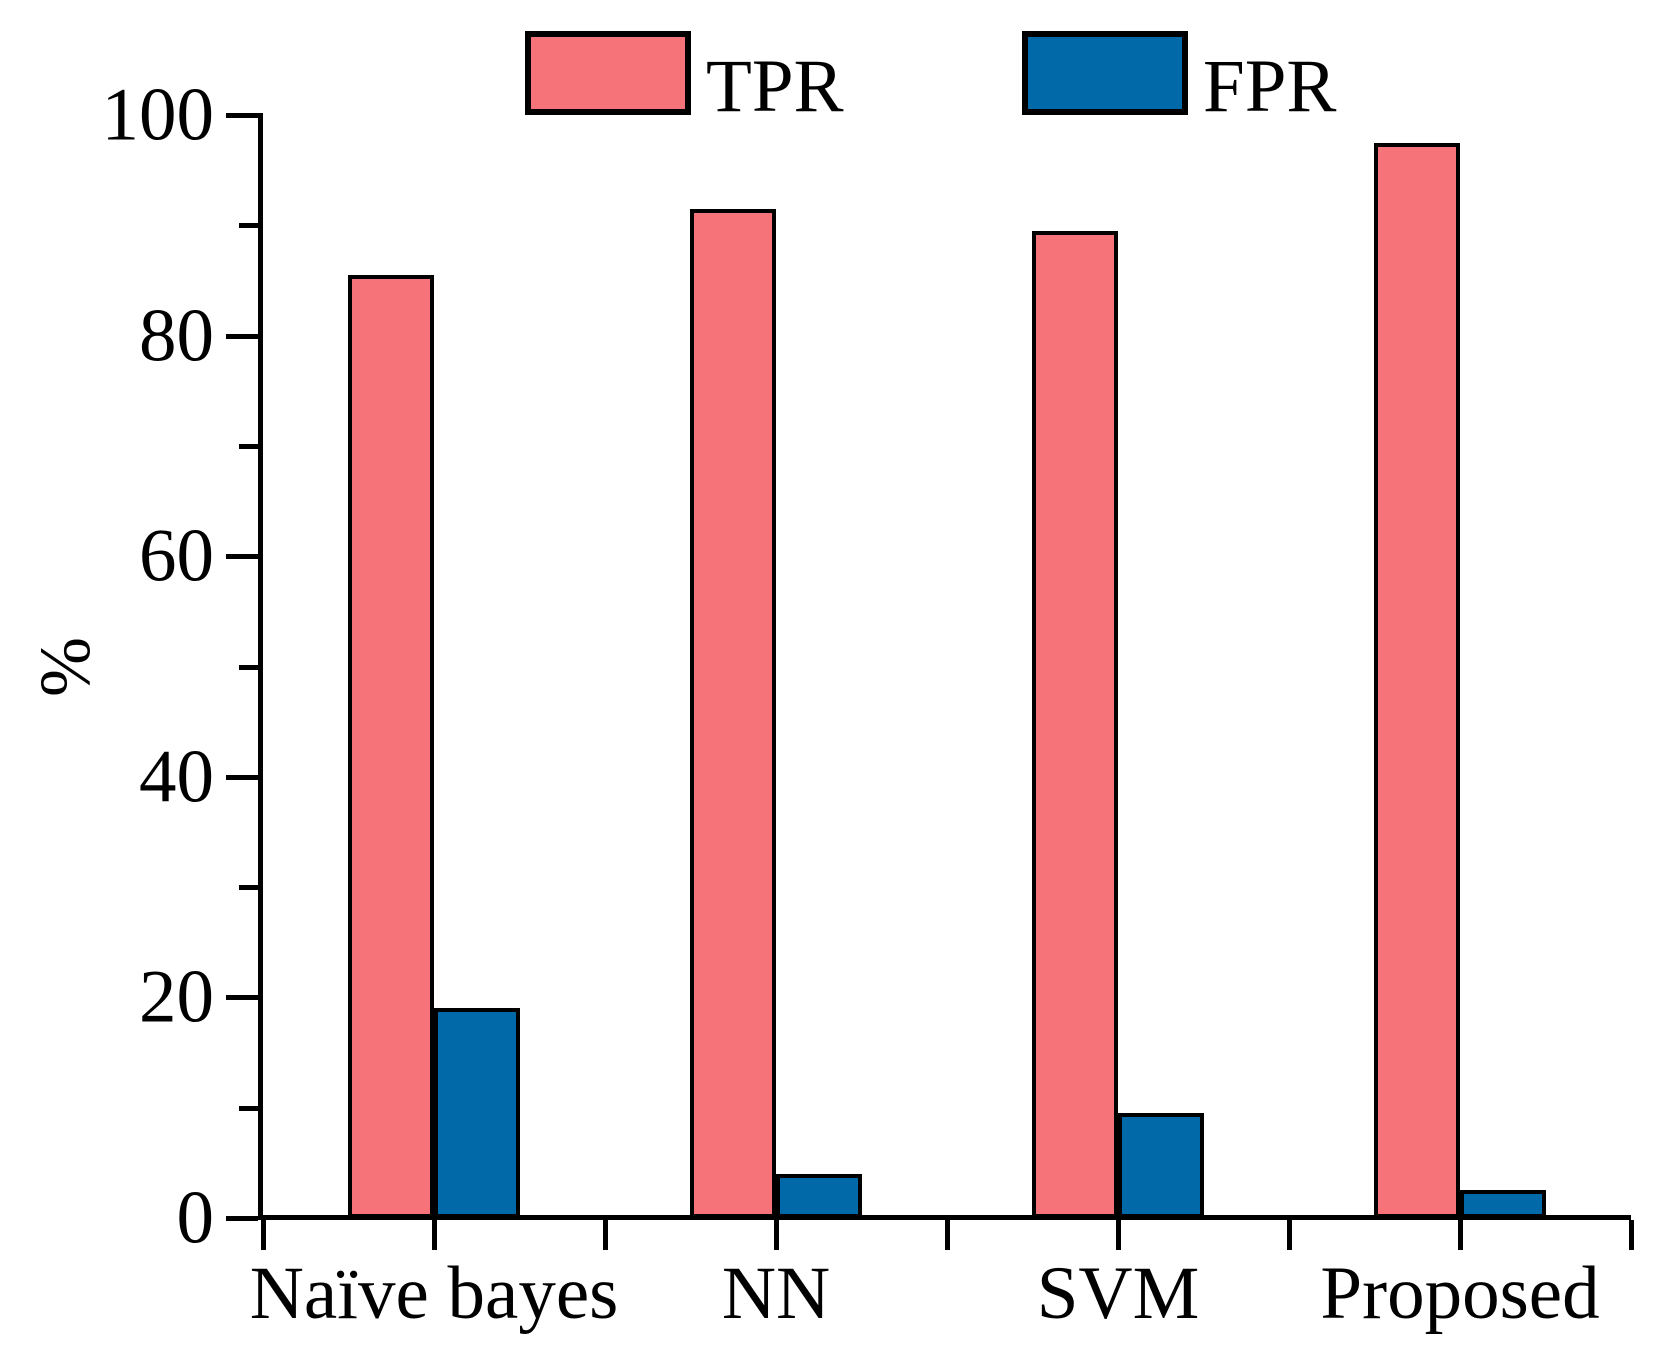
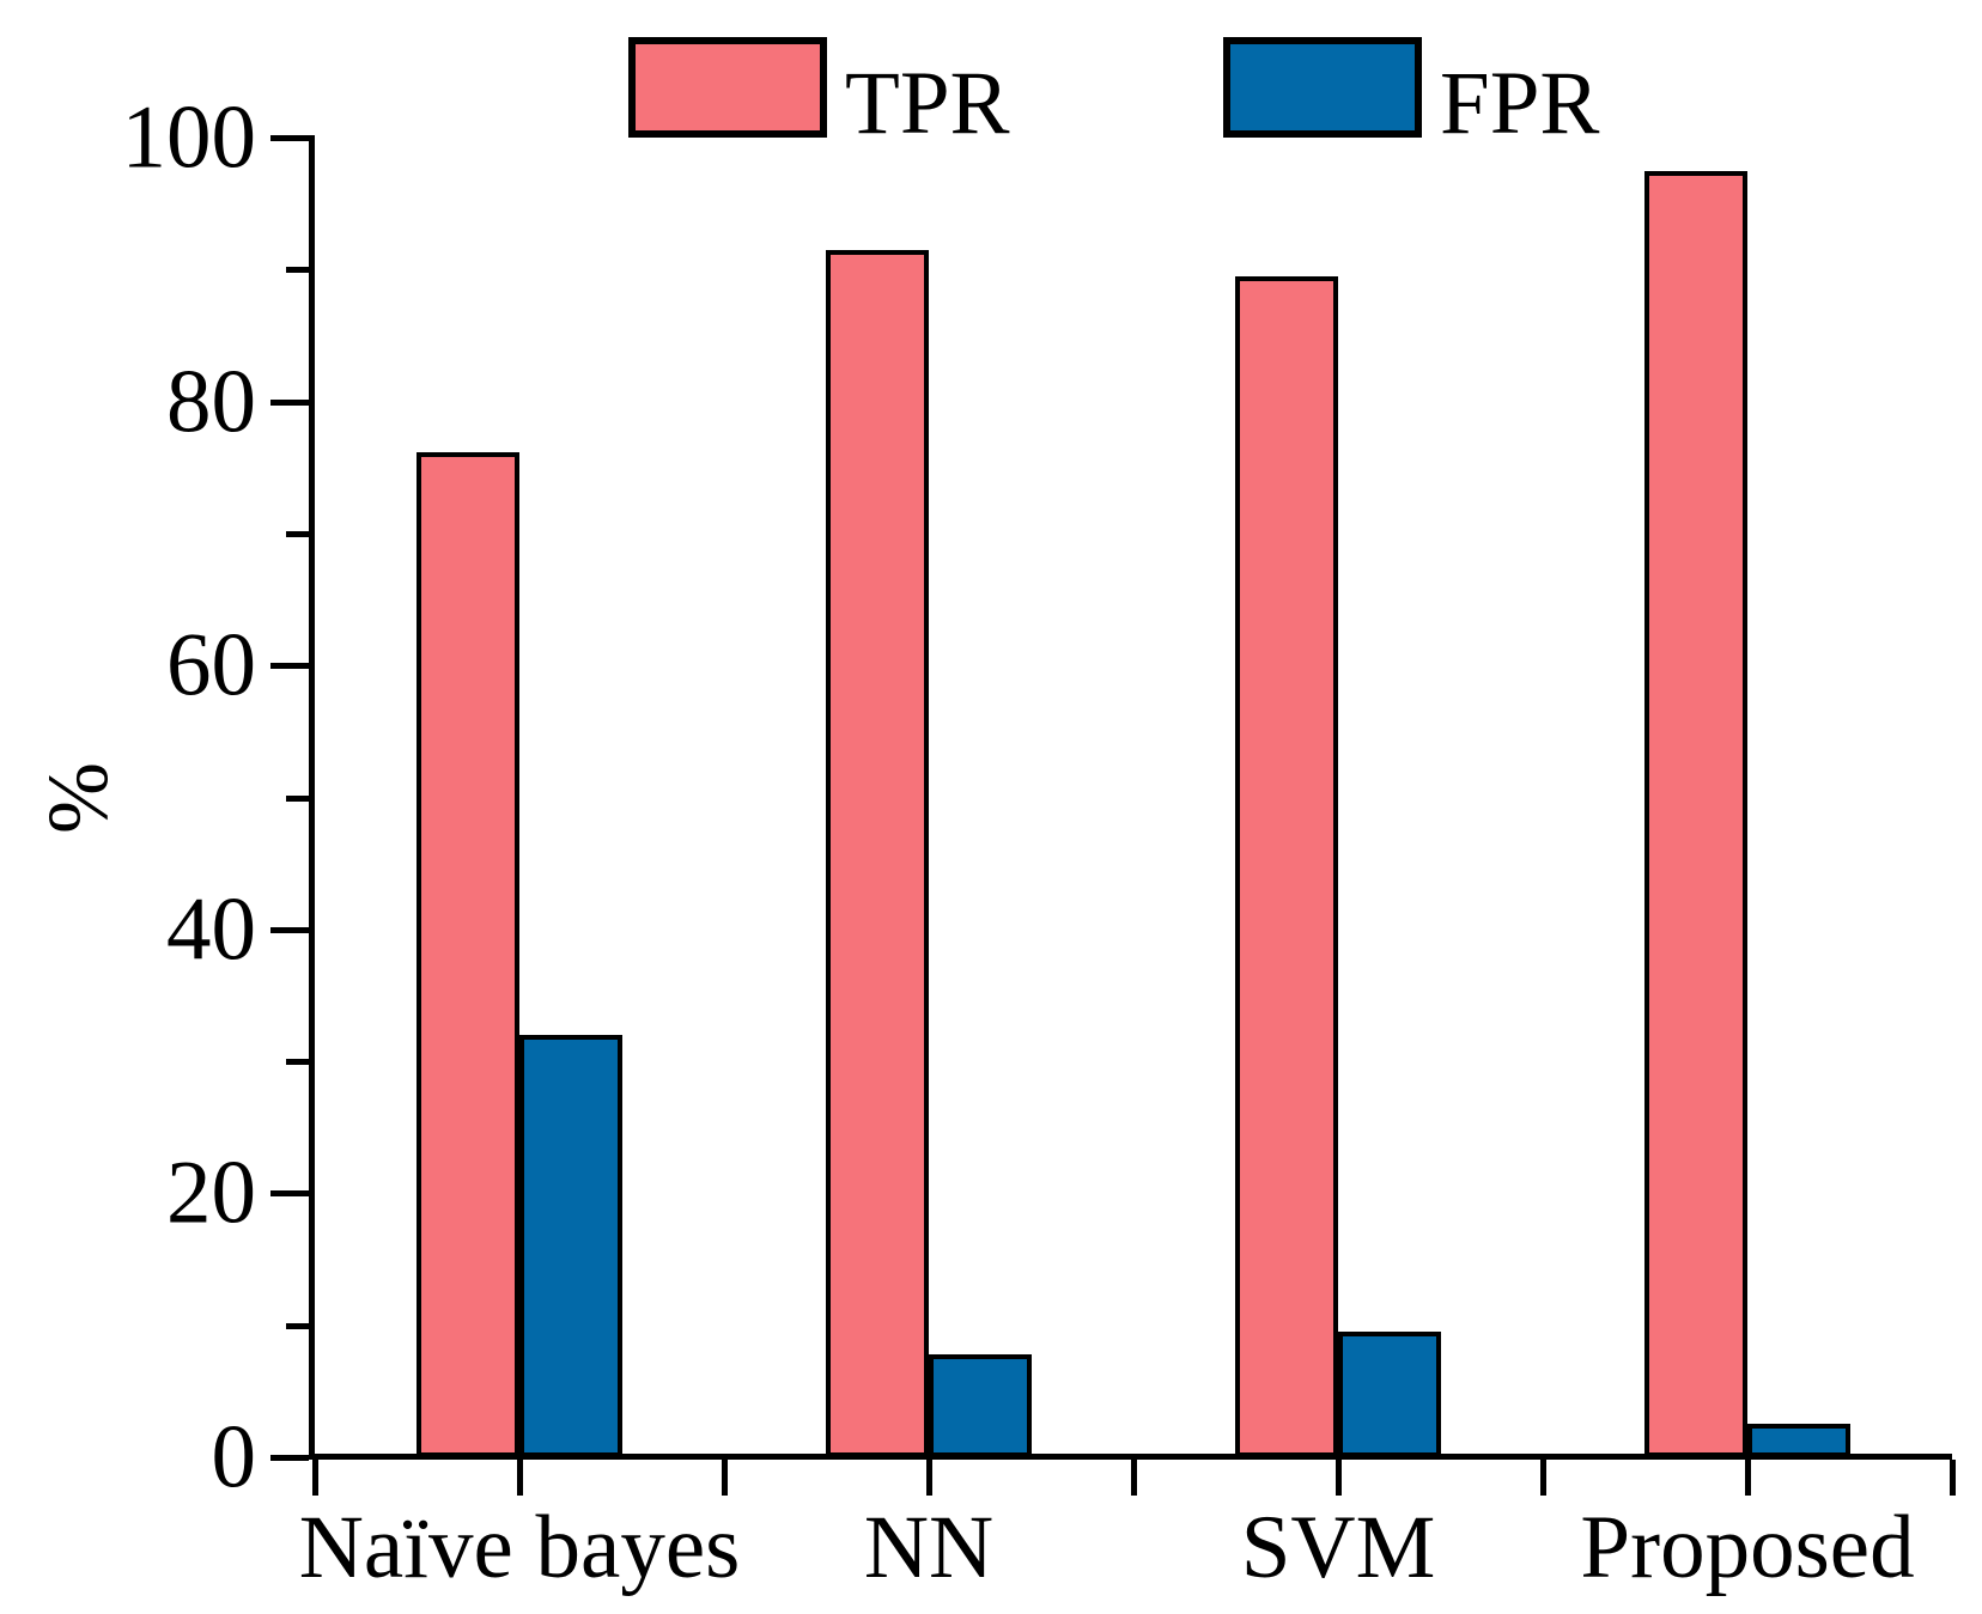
TPR/Naïve bayes: 85.5 -> 76.2
FPR/Naïve bayes: 19.0 -> 32.0
FPR/NN: 4.0 -> 7.8
